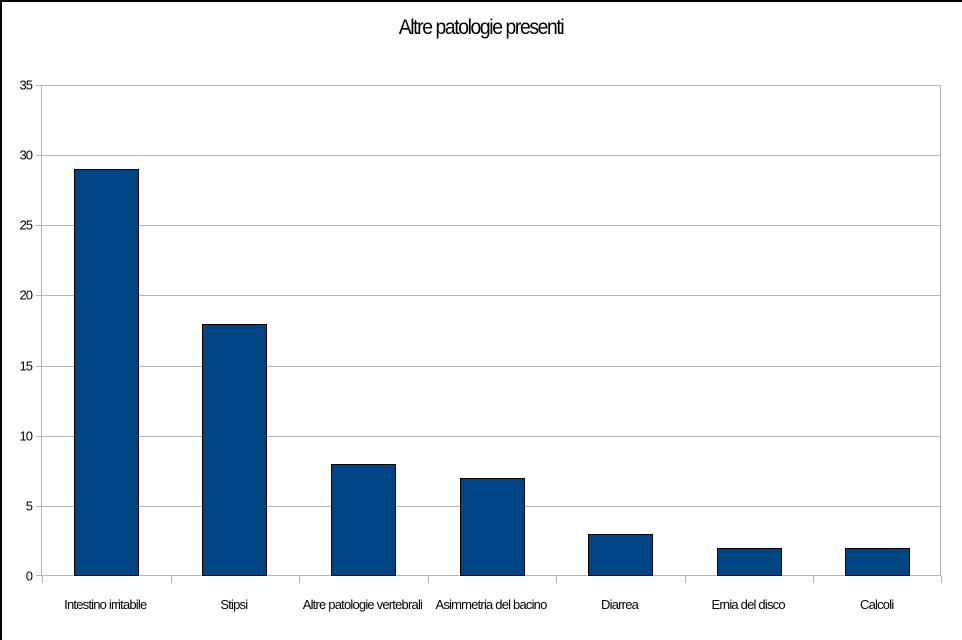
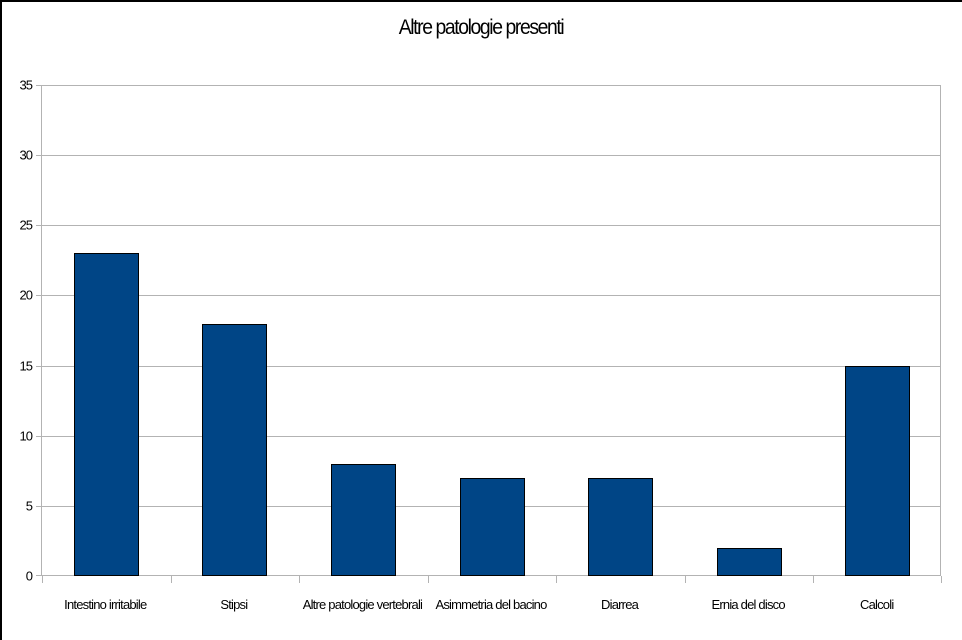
Intestino irritabile: 29 -> 23
Diarrea: 3 -> 7
Calcoli: 2 -> 15
